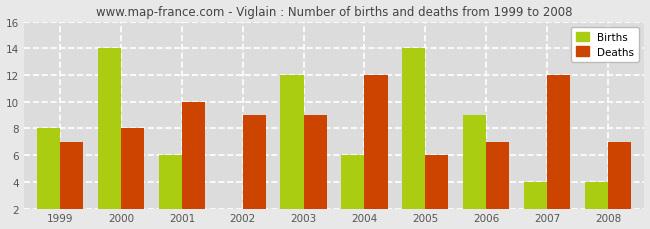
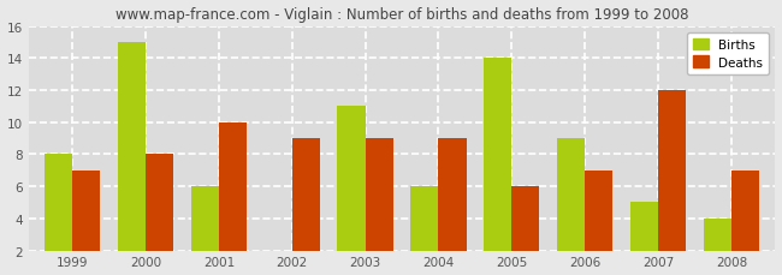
Births/2000: 14 -> 15
Births/2003: 12 -> 11
Deaths/2004: 12 -> 9
Births/2007: 4 -> 5
